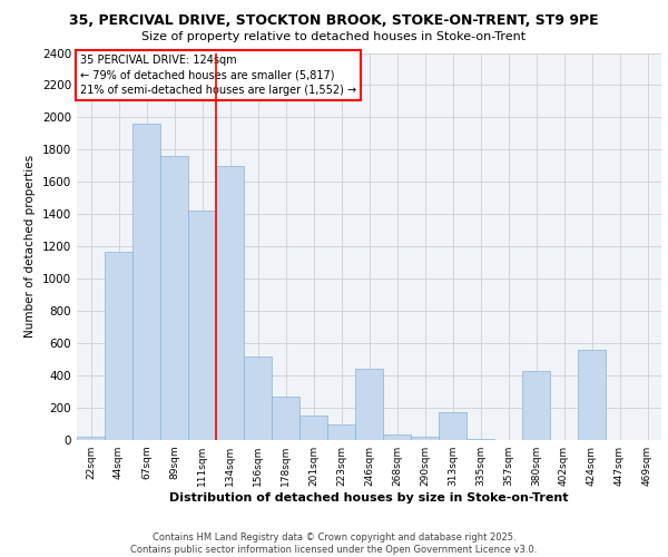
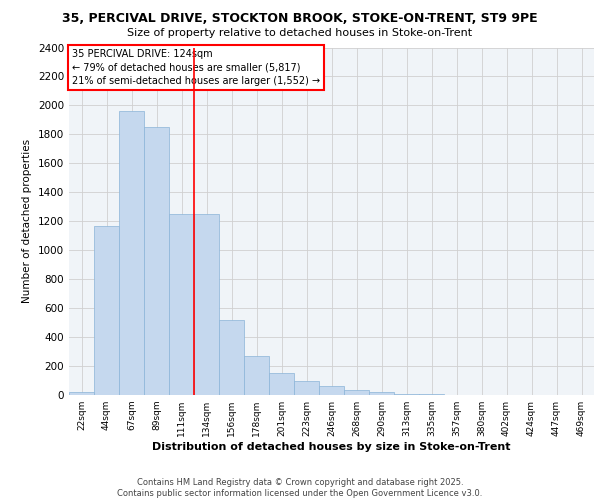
89sqm: 1760 -> 1850
111sqm: 1420 -> 1250
134sqm: 1700 -> 1250
246sqm: 440 -> 60
313sqm: 170 -> 10
380sqm: 430 -> 0
424sqm: 560 -> 0
